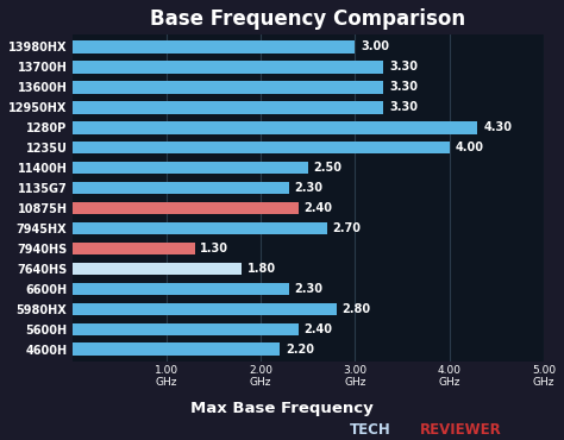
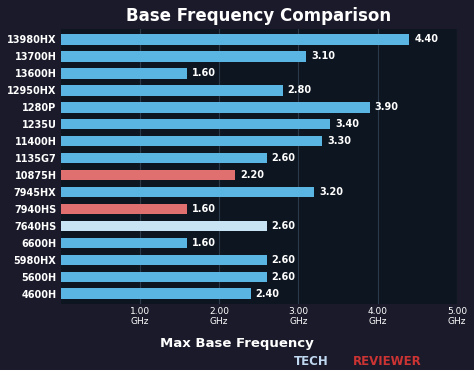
13980HX: 3.00 -> 4.40
13700H: 3.30 -> 3.10
13600H: 3.30 -> 1.60
12950HX: 3.30 -> 2.80
1280P: 4.30 -> 3.90
1235U: 4.00 -> 3.40
11400H: 2.50 -> 3.30
1135G7: 2.30 -> 2.60
10875H: 2.40 -> 2.20
7945HX: 2.70 -> 3.20
7940HS: 1.30 -> 1.60
7640HS: 1.80 -> 2.60
6600H: 2.30 -> 1.60
5980HX: 2.80 -> 2.60
5600H: 2.40 -> 2.60
4600H: 2.20 -> 2.40
